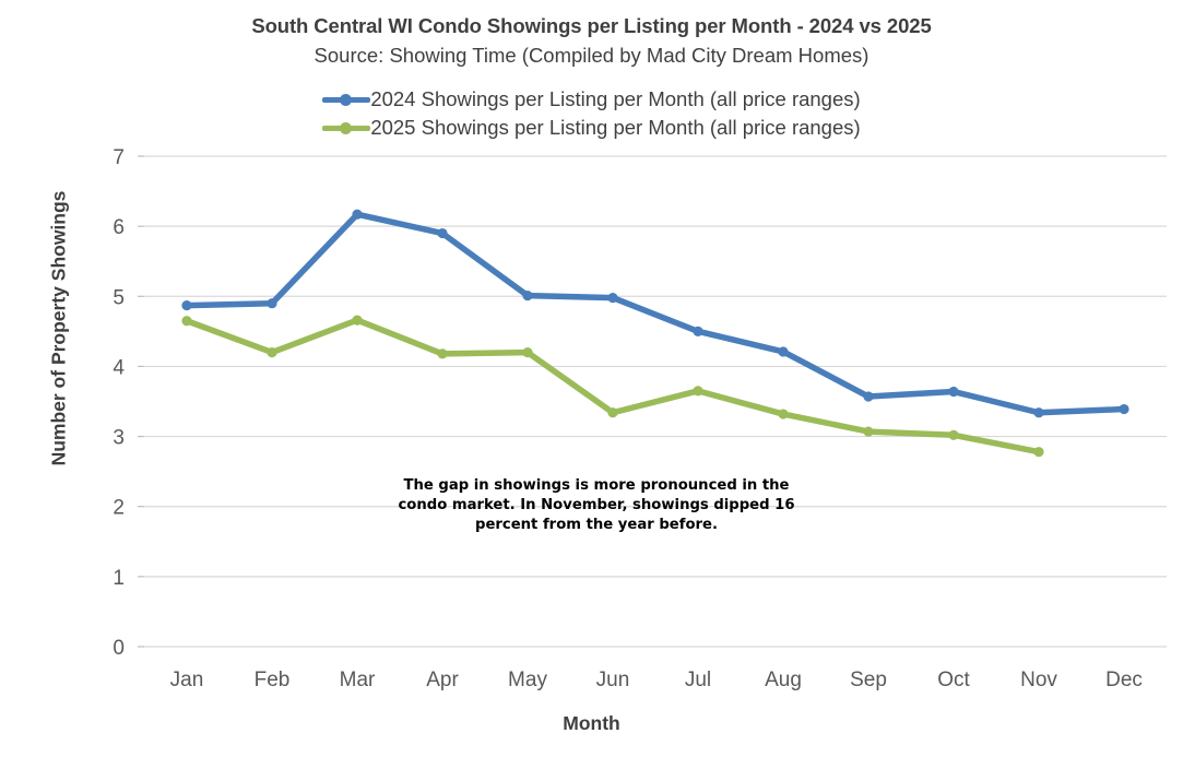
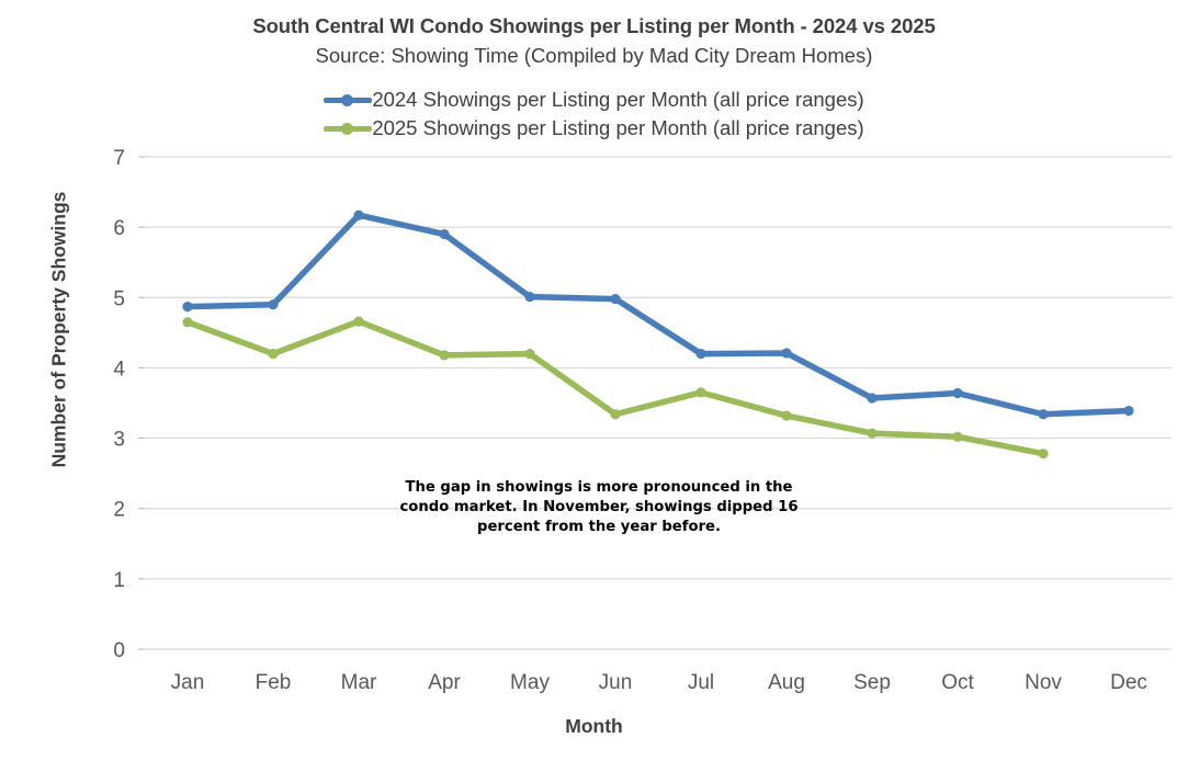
2024 Showings per Listing per Month (all price ranges)/Jul: 4.5 -> 4.2
